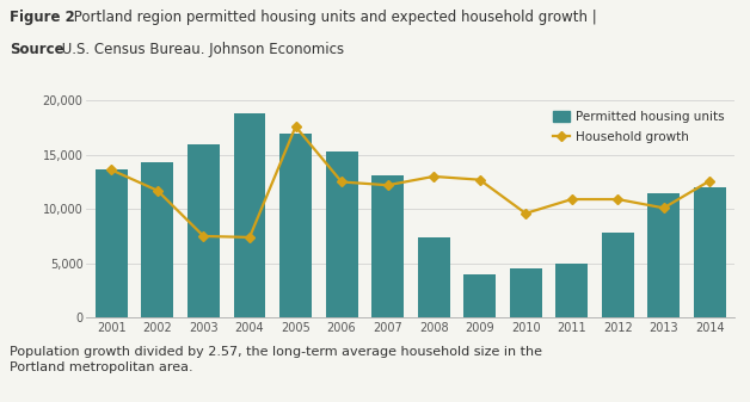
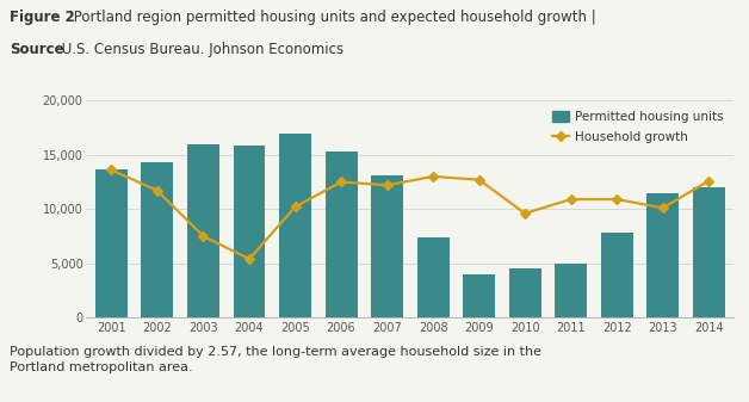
Permitted housing units/2004: 18,800 -> 15,800
Household growth/2004: 7,400 -> 5,400
Household growth/2005: 17,600 -> 10,200
